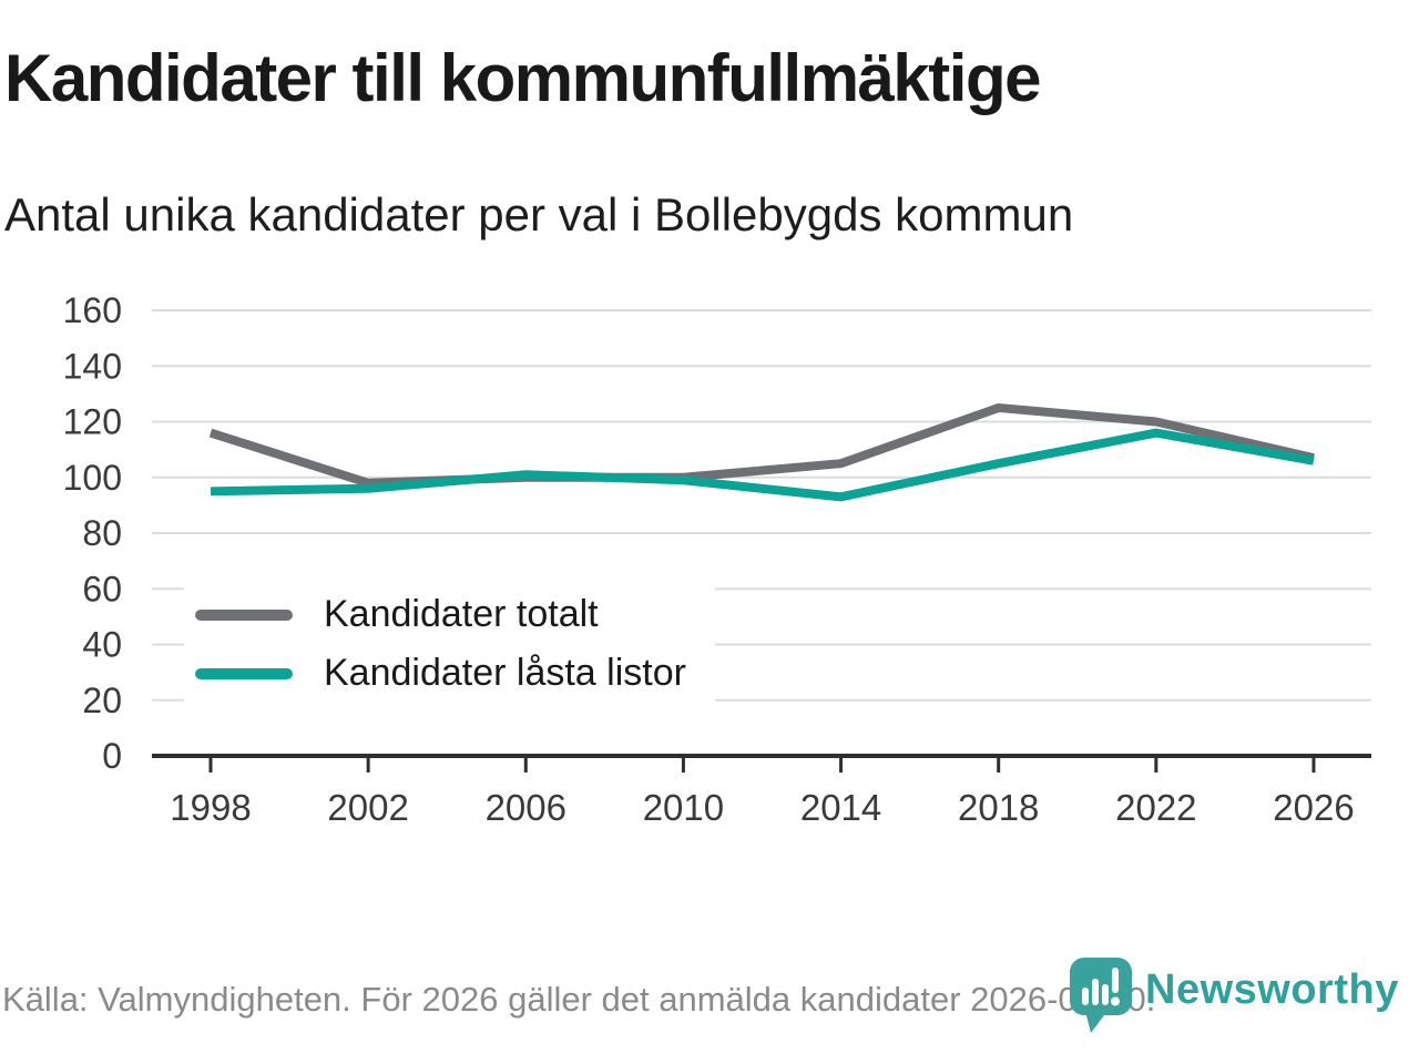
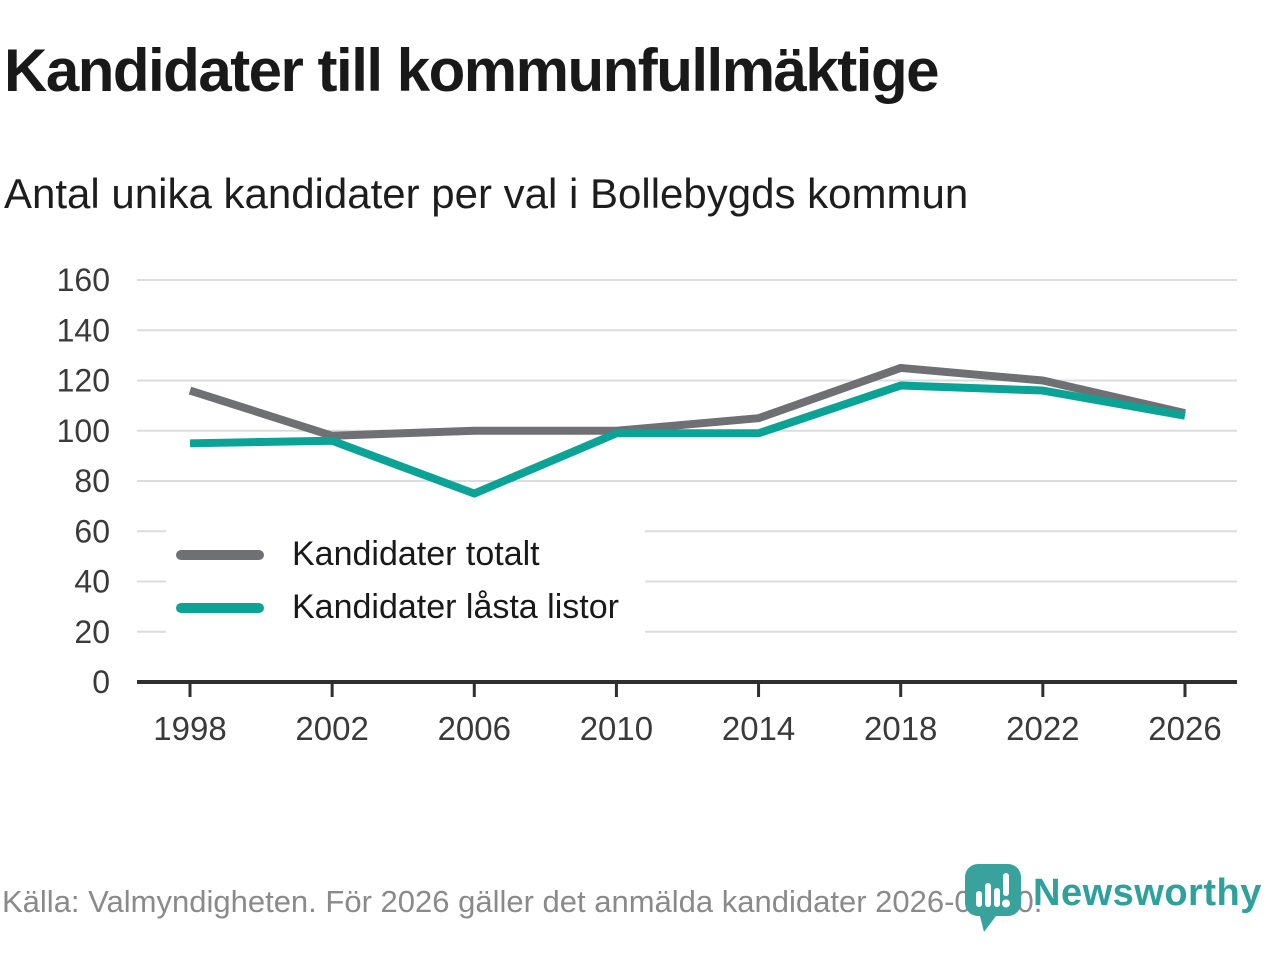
Kandidater låsta listor/2006: 101 -> 75
Kandidater låsta listor/2014: 93 -> 99
Kandidater låsta listor/2018: 105 -> 118
